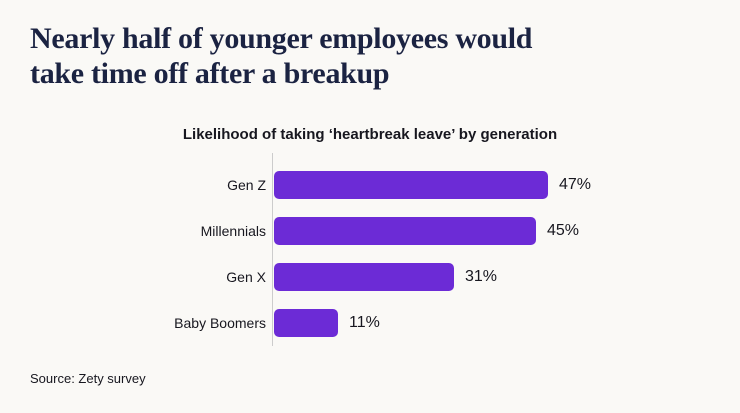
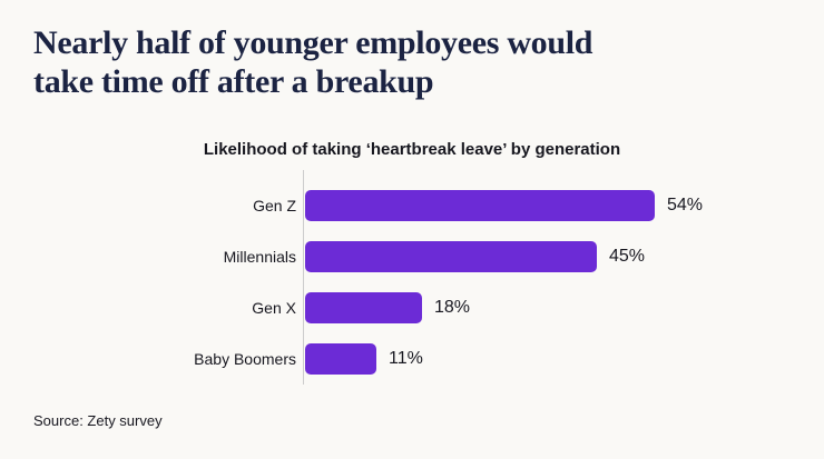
Gen Z: 47% -> 54%
Gen X: 31% -> 18%
